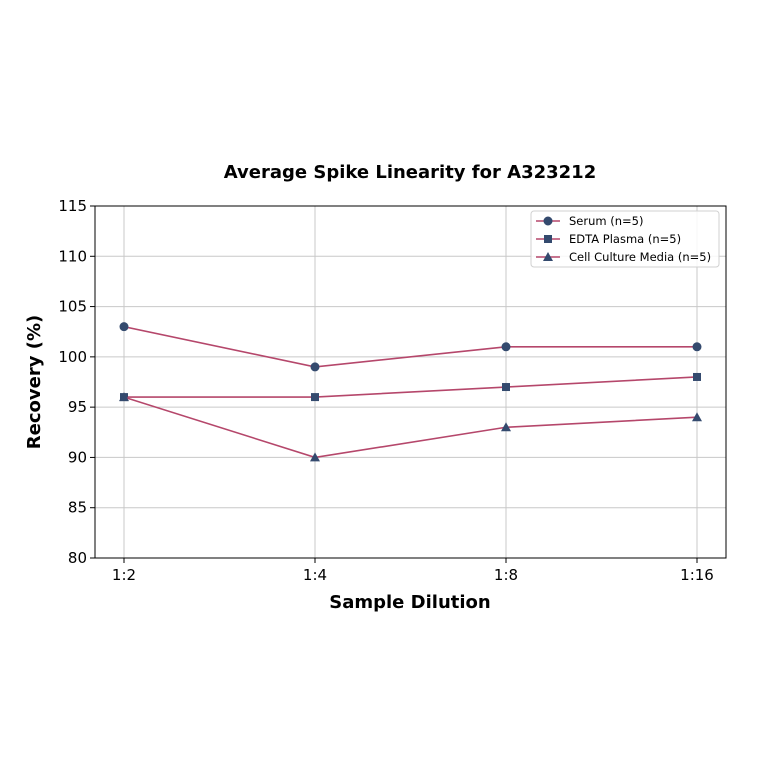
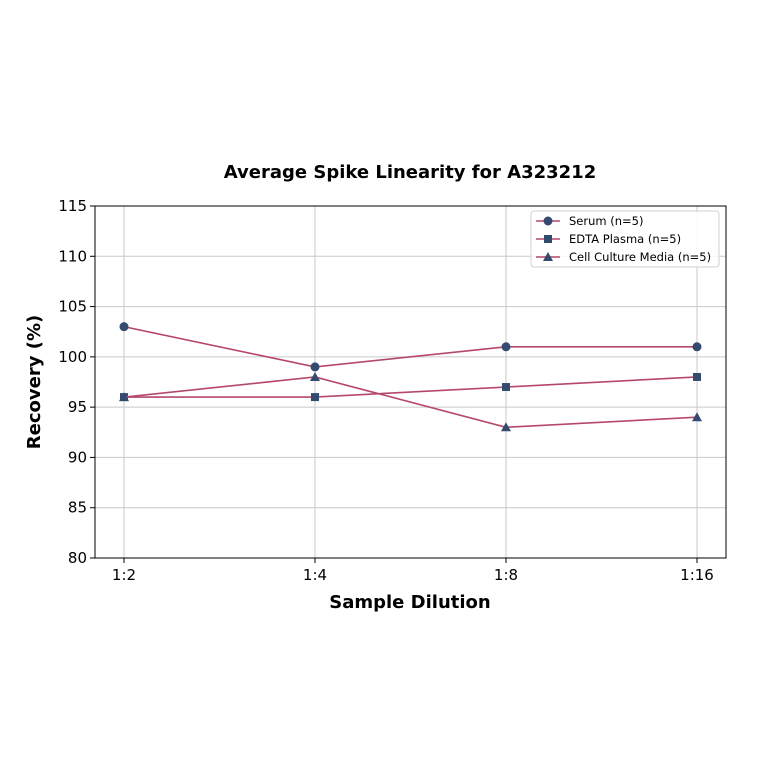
Cell Culture Media (n=5)/1:4: 90 -> 98
